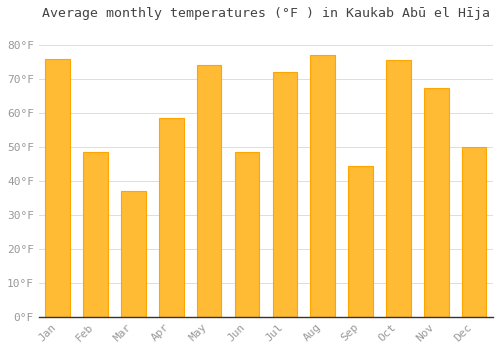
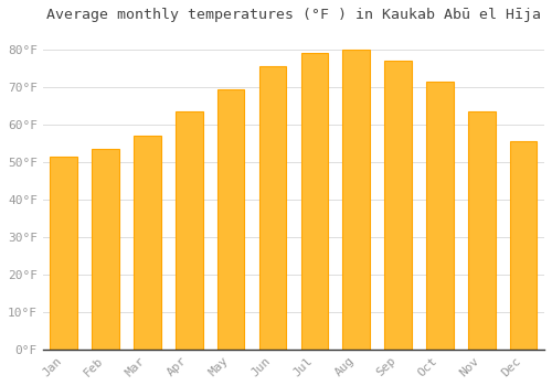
Jan: 76.0°F -> 51.5°F
Feb: 48.5°F -> 53.5°F
Mar: 37.0°F -> 57.0°F
Apr: 58.5°F -> 63.5°F
May: 74.0°F -> 69.5°F
Jun: 48.5°F -> 75.5°F
Jul: 72.0°F -> 79.0°F
Aug: 77.0°F -> 80.0°F
Sep: 44.5°F -> 77.0°F
Oct: 75.5°F -> 71.5°F
Nov: 67.5°F -> 63.5°F
Dec: 50.0°F -> 55.5°F
